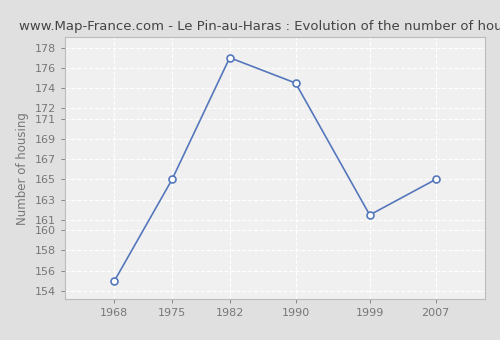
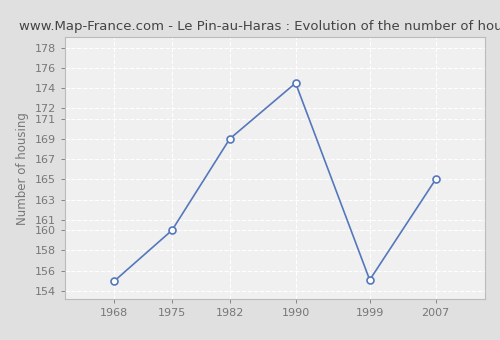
1975: 165.0 -> 160.0
1982: 177.0 -> 169.0
1999: 161.5 -> 155.1
